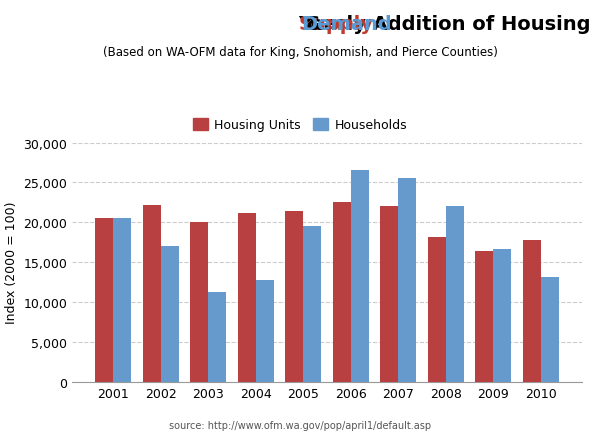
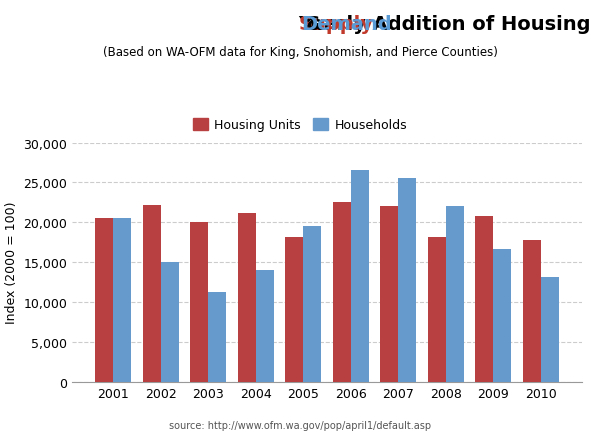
Households/2002: 17,000 -> 15,000
Households/2004: 12,800 -> 14,000
Housing Units/2005: 21,400 -> 18,200
Housing Units/2009: 16,400 -> 20,800
